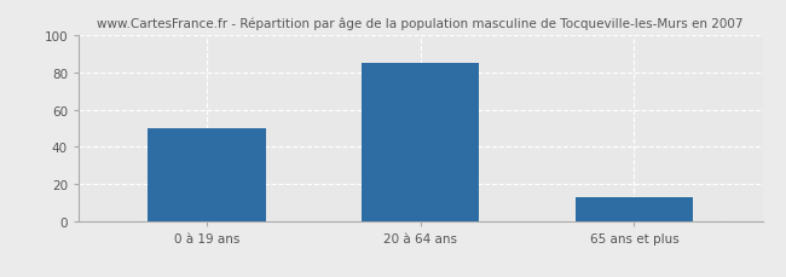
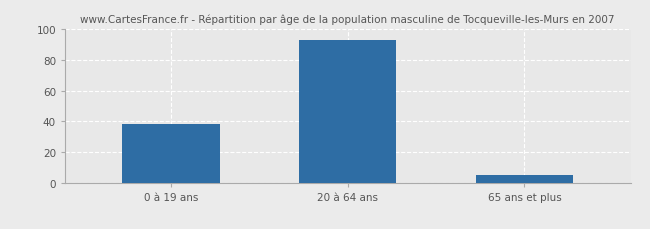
0 à 19 ans: 50 -> 38
20 à 64 ans: 85 -> 93
65 ans et plus: 13 -> 5
